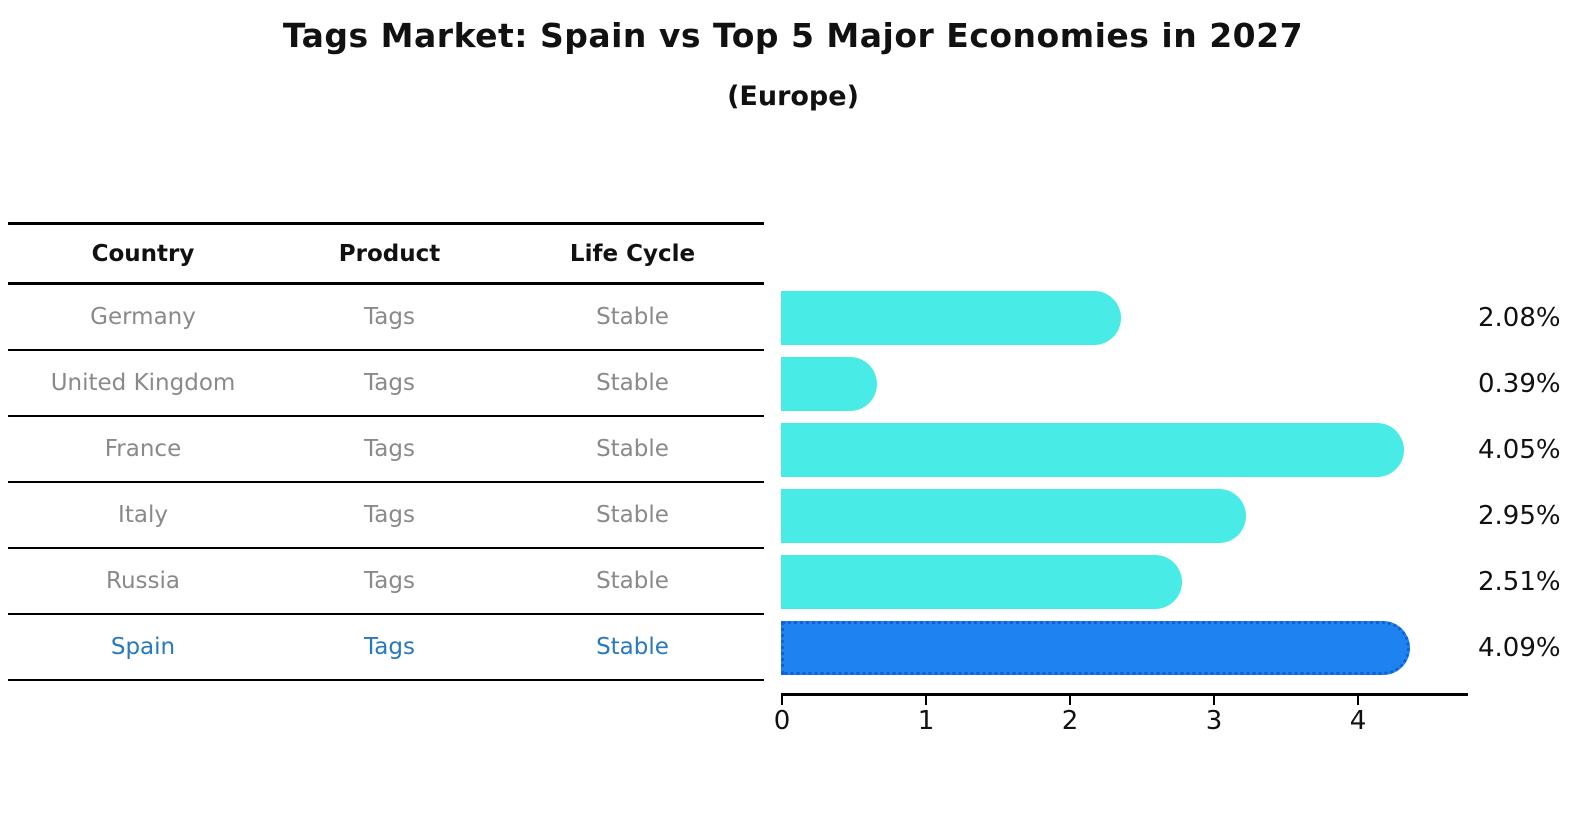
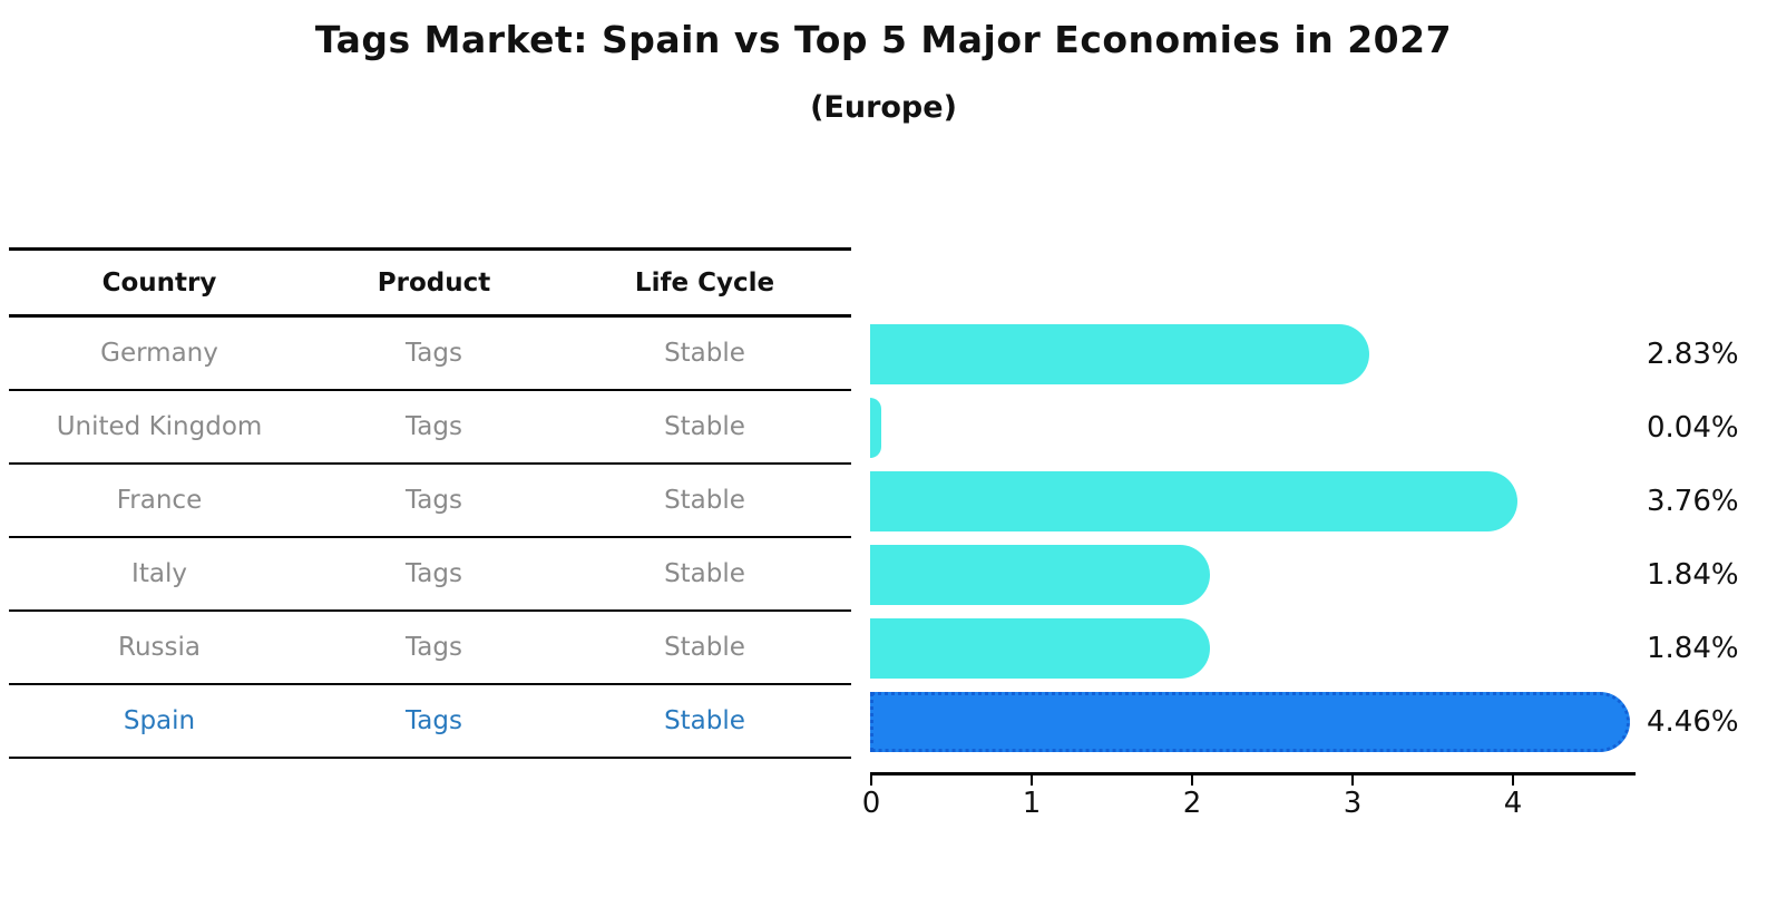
Germany: 2.08% -> 2.83%
United Kingdom: 0.39% -> 0.04%
France: 4.05% -> 3.76%
Italy: 2.95% -> 1.84%
Russia: 2.51% -> 1.84%
Spain: 4.09% -> 4.46%
